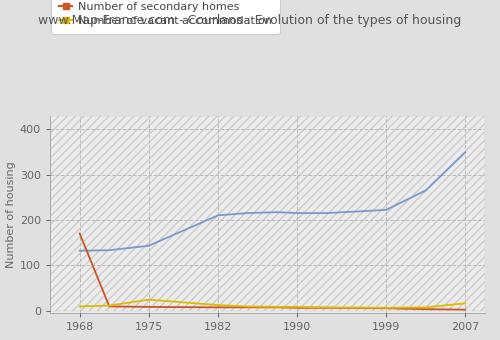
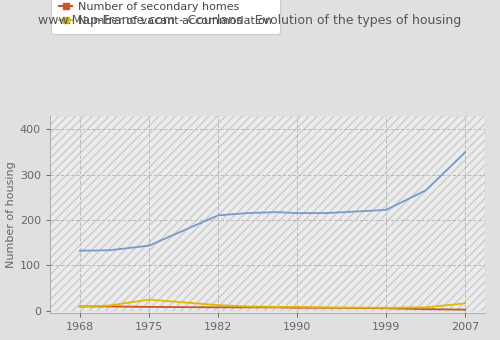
Number of secondary homes/1968: 170 -> 9
